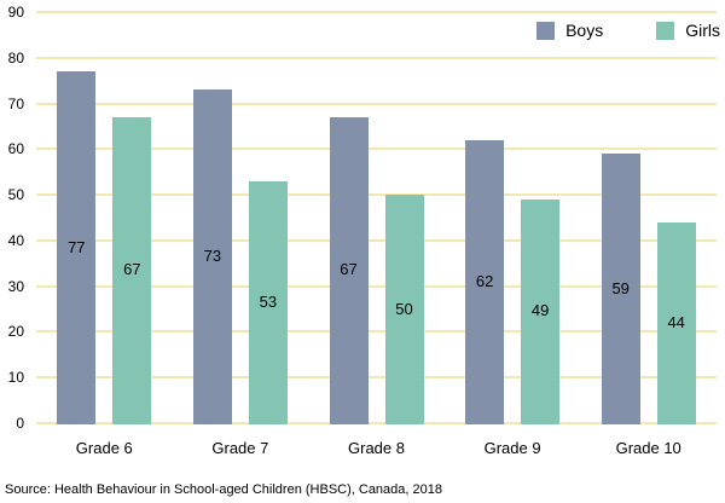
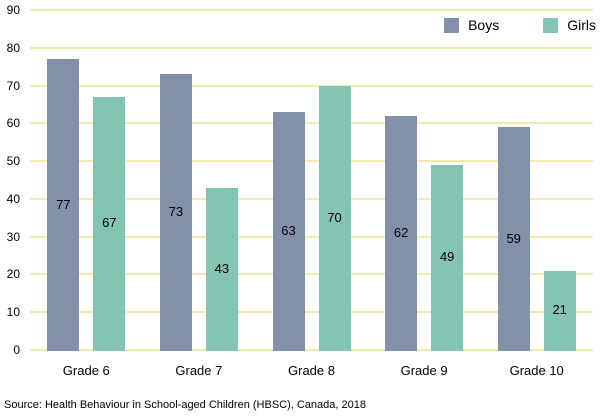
Girls/Grade 7: 53 -> 43
Boys/Grade 8: 67 -> 63
Girls/Grade 8: 50 -> 70
Girls/Grade 10: 44 -> 21
